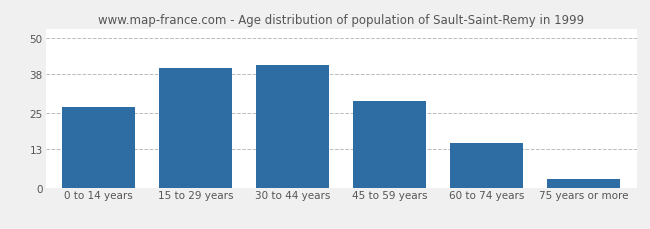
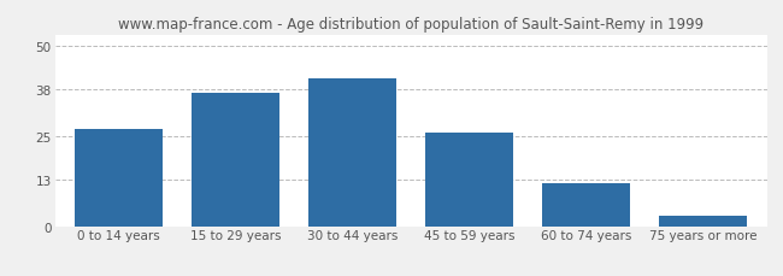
15 to 29 years: 40 -> 37
45 to 59 years: 29 -> 26
60 to 74 years: 15 -> 12
